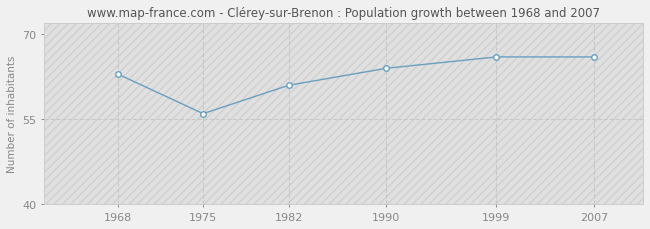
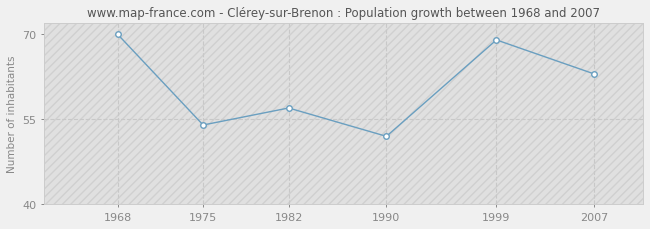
1968: 63 -> 70
1975: 56 -> 54
1982: 61 -> 57
1990: 64 -> 52
1999: 66 -> 69
2007: 66 -> 63
